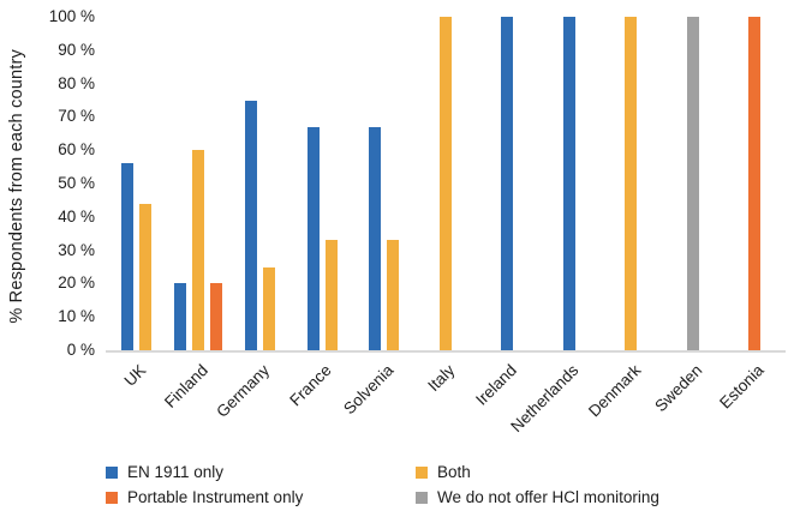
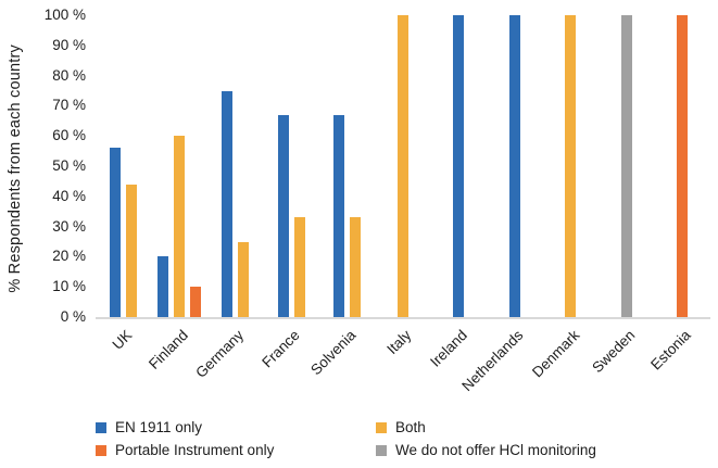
Portable Instrument only/Finland: 20% -> 10%
